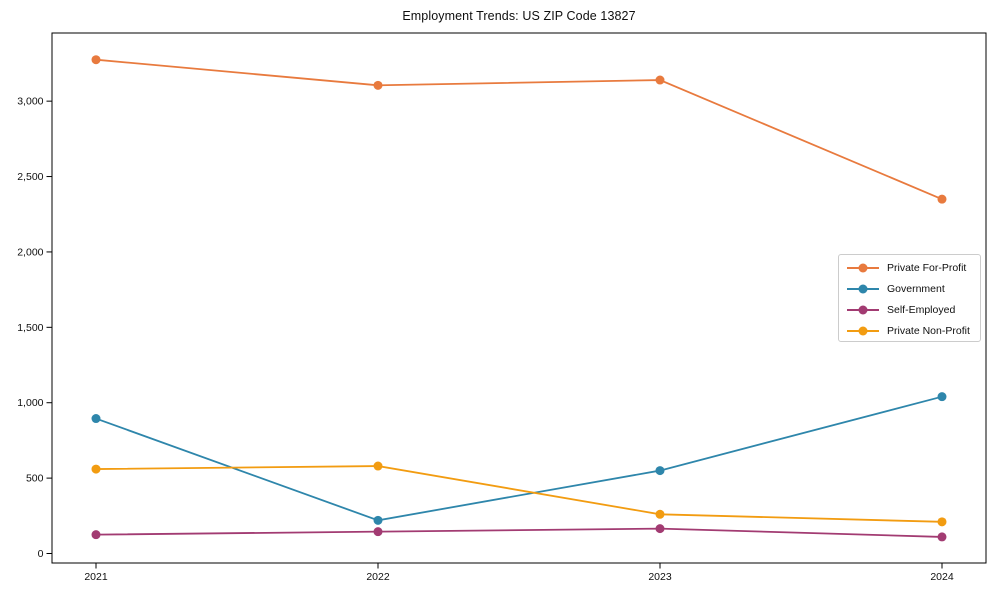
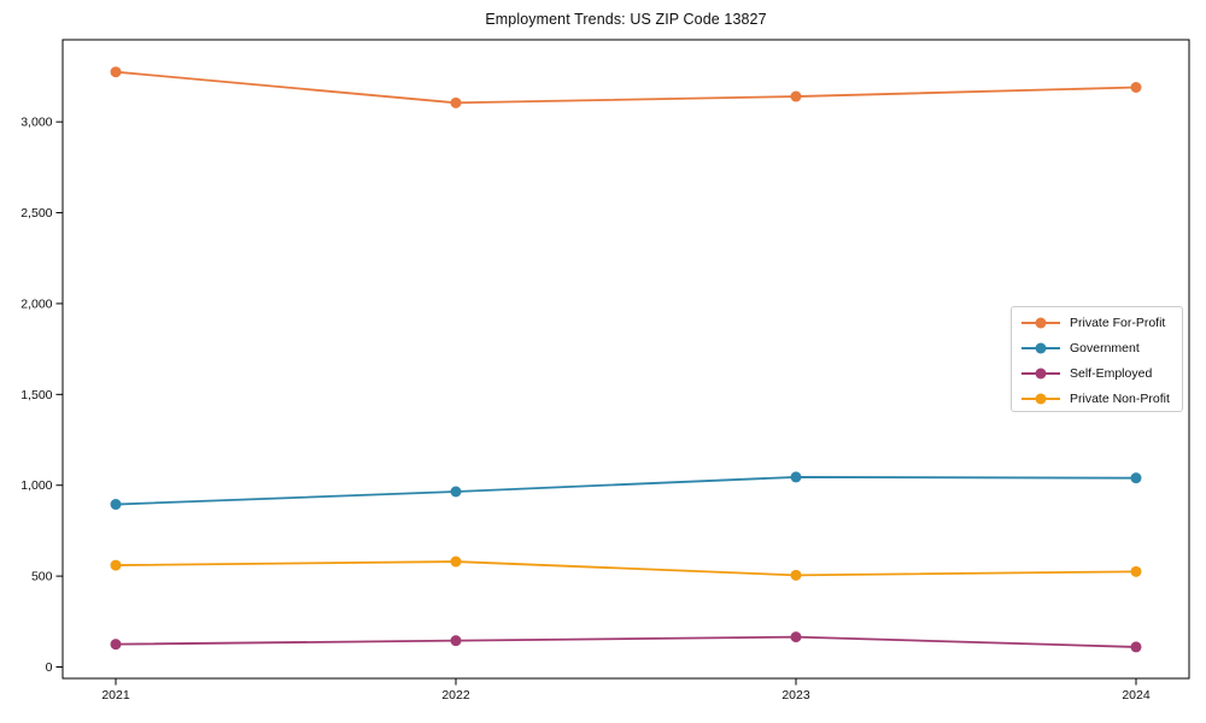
Government/2022: 220 -> 960
Government/2023: 550 -> 1040
Private Non-Profit/2023: 260 -> 500
Private For-Profit/2024: 2350 -> 3190
Private Non-Profit/2024: 210 -> 520
